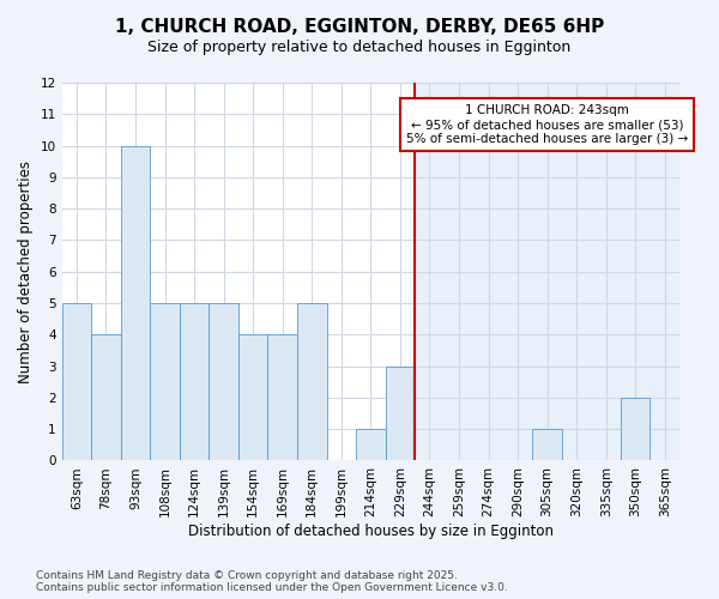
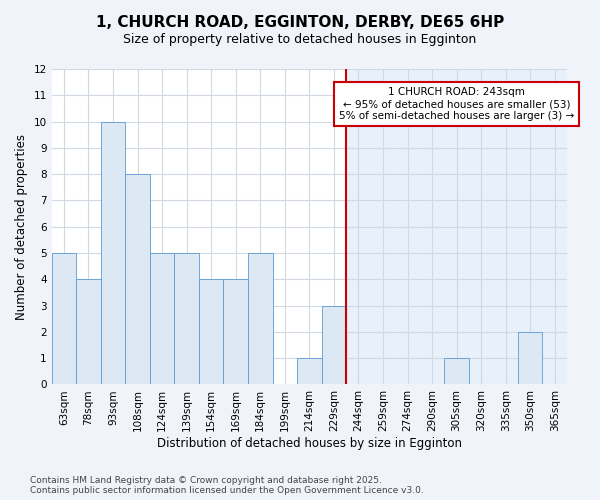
108sqm: 5 -> 8
